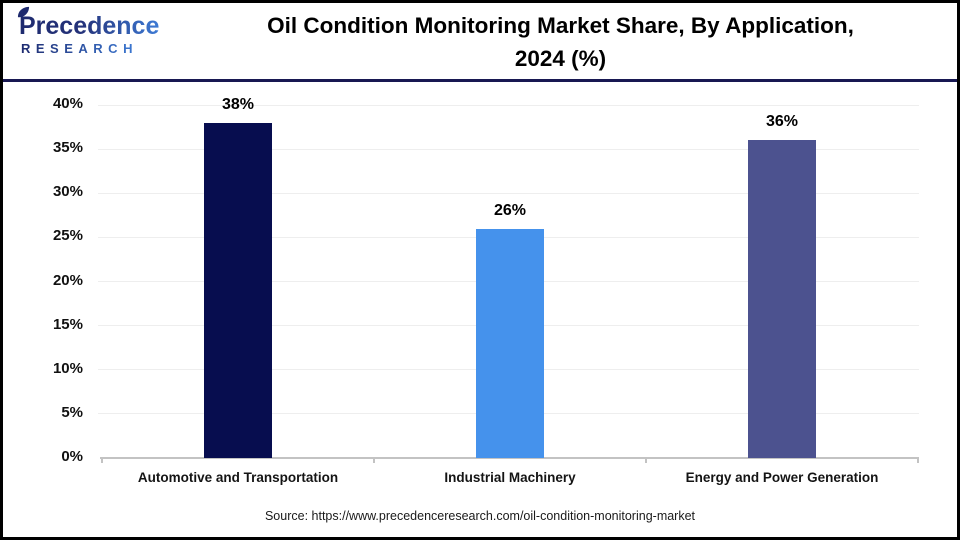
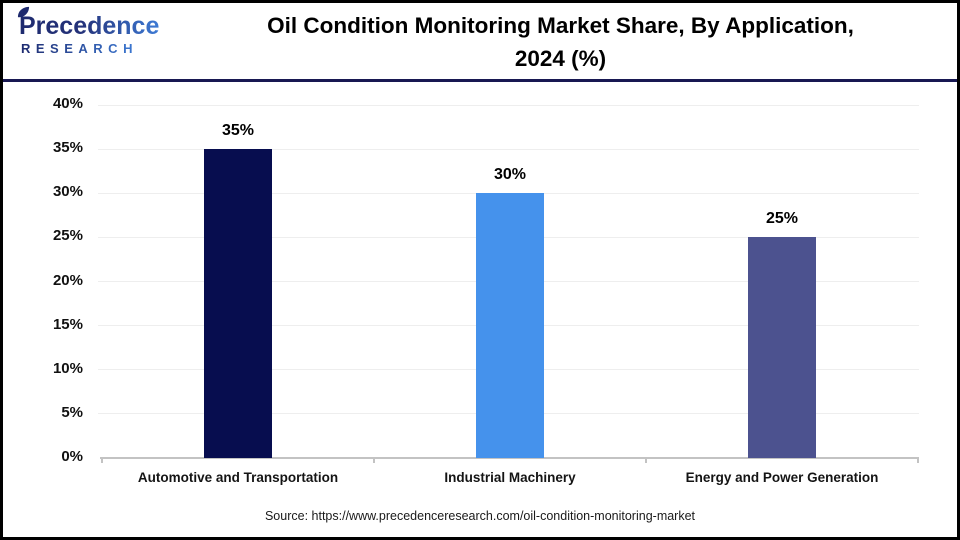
Automotive and Transportation: 38% -> 35%
Industrial Machinery: 26% -> 30%
Energy and Power Generation: 36% -> 25%
